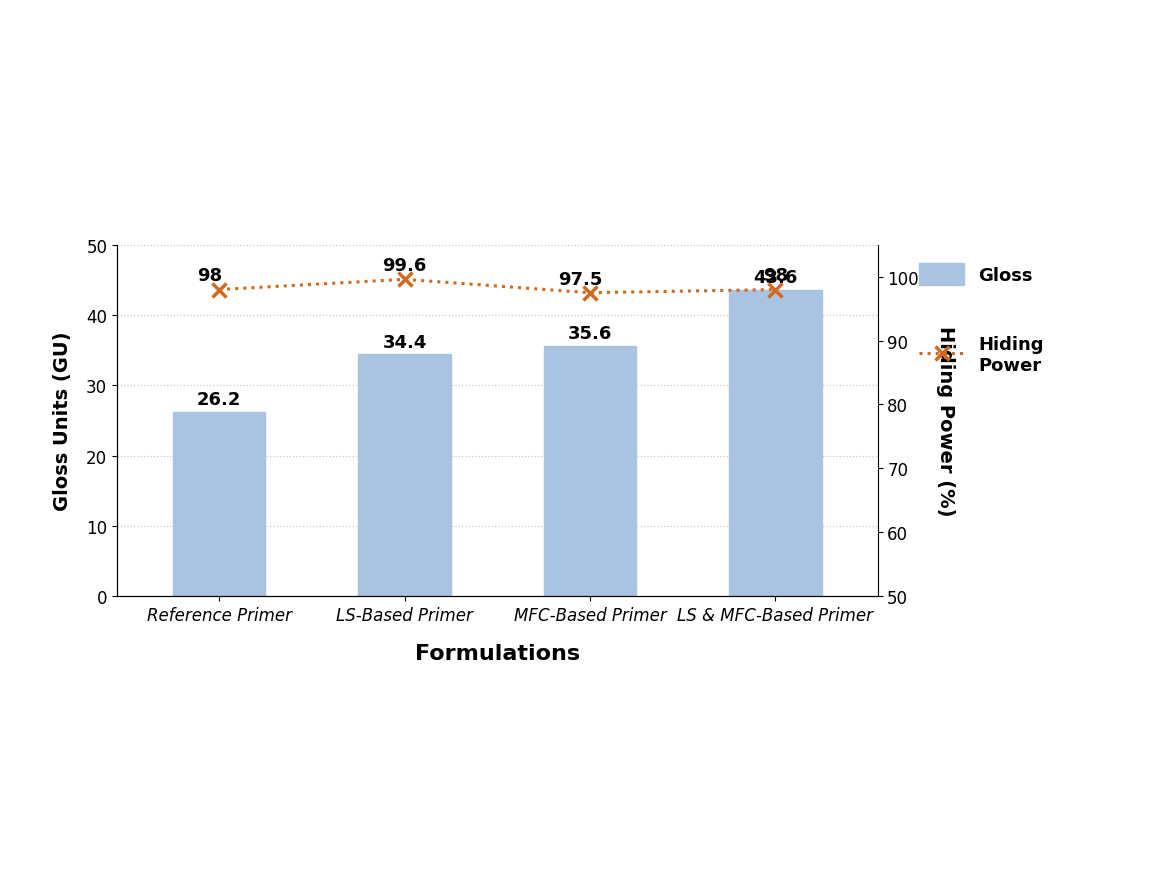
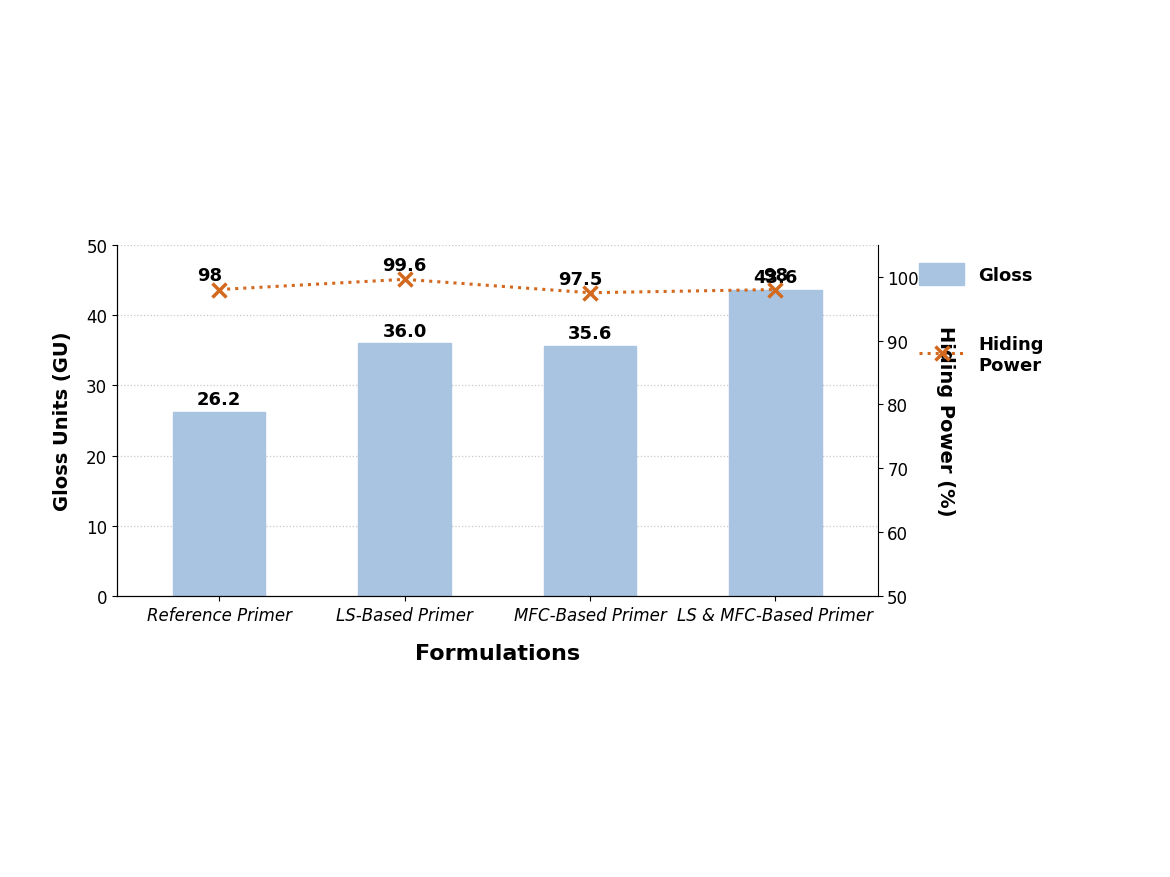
Gloss/LS-Based Primer: 34.4 -> 36.0
